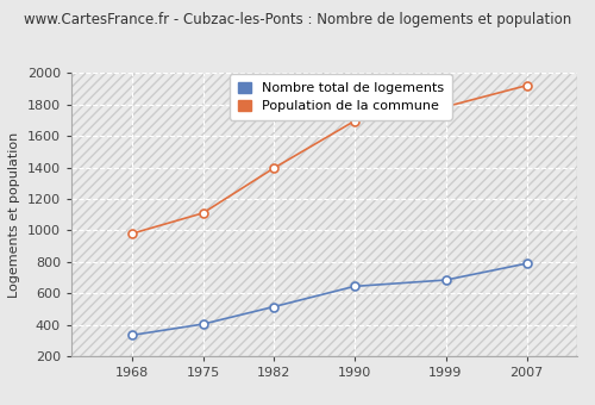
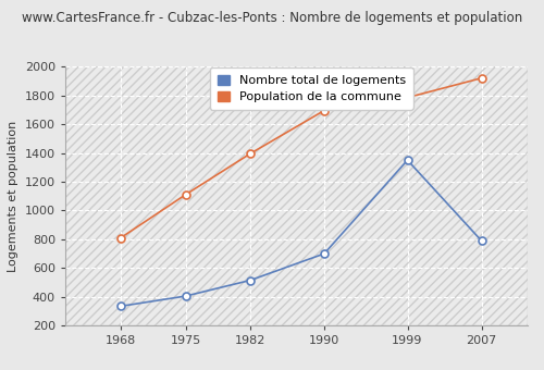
Population de la commune/1968: 980 -> 810
Nombre total de logements/1990: 640 -> 700
Nombre total de logements/1999: 680 -> 1350
